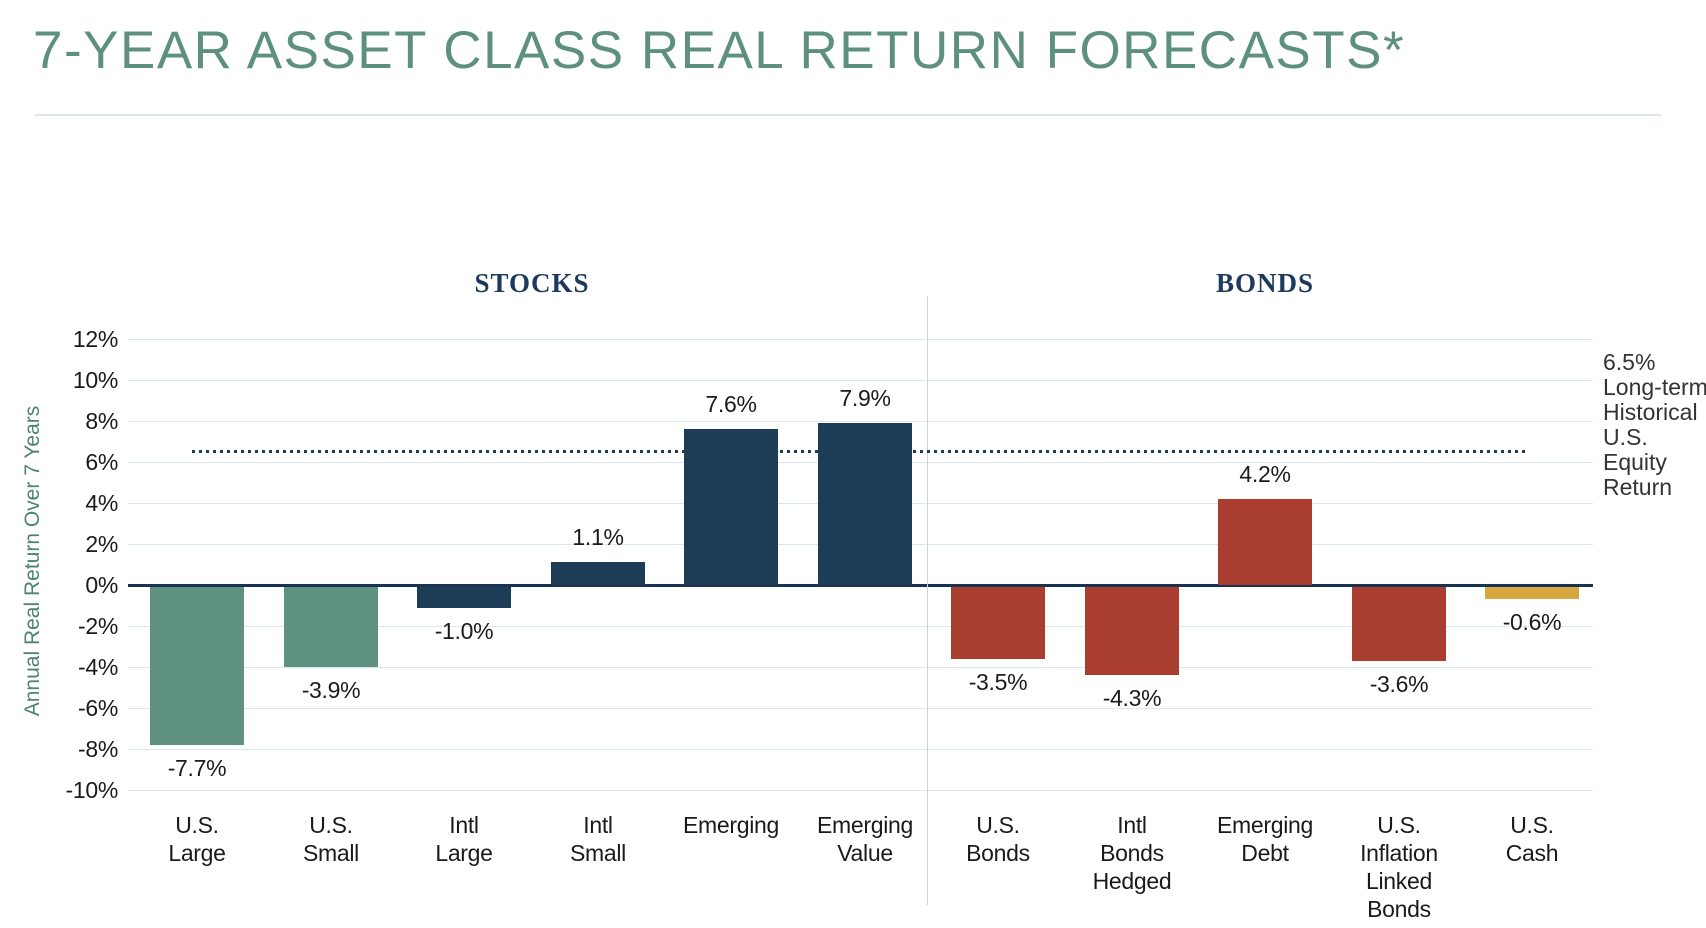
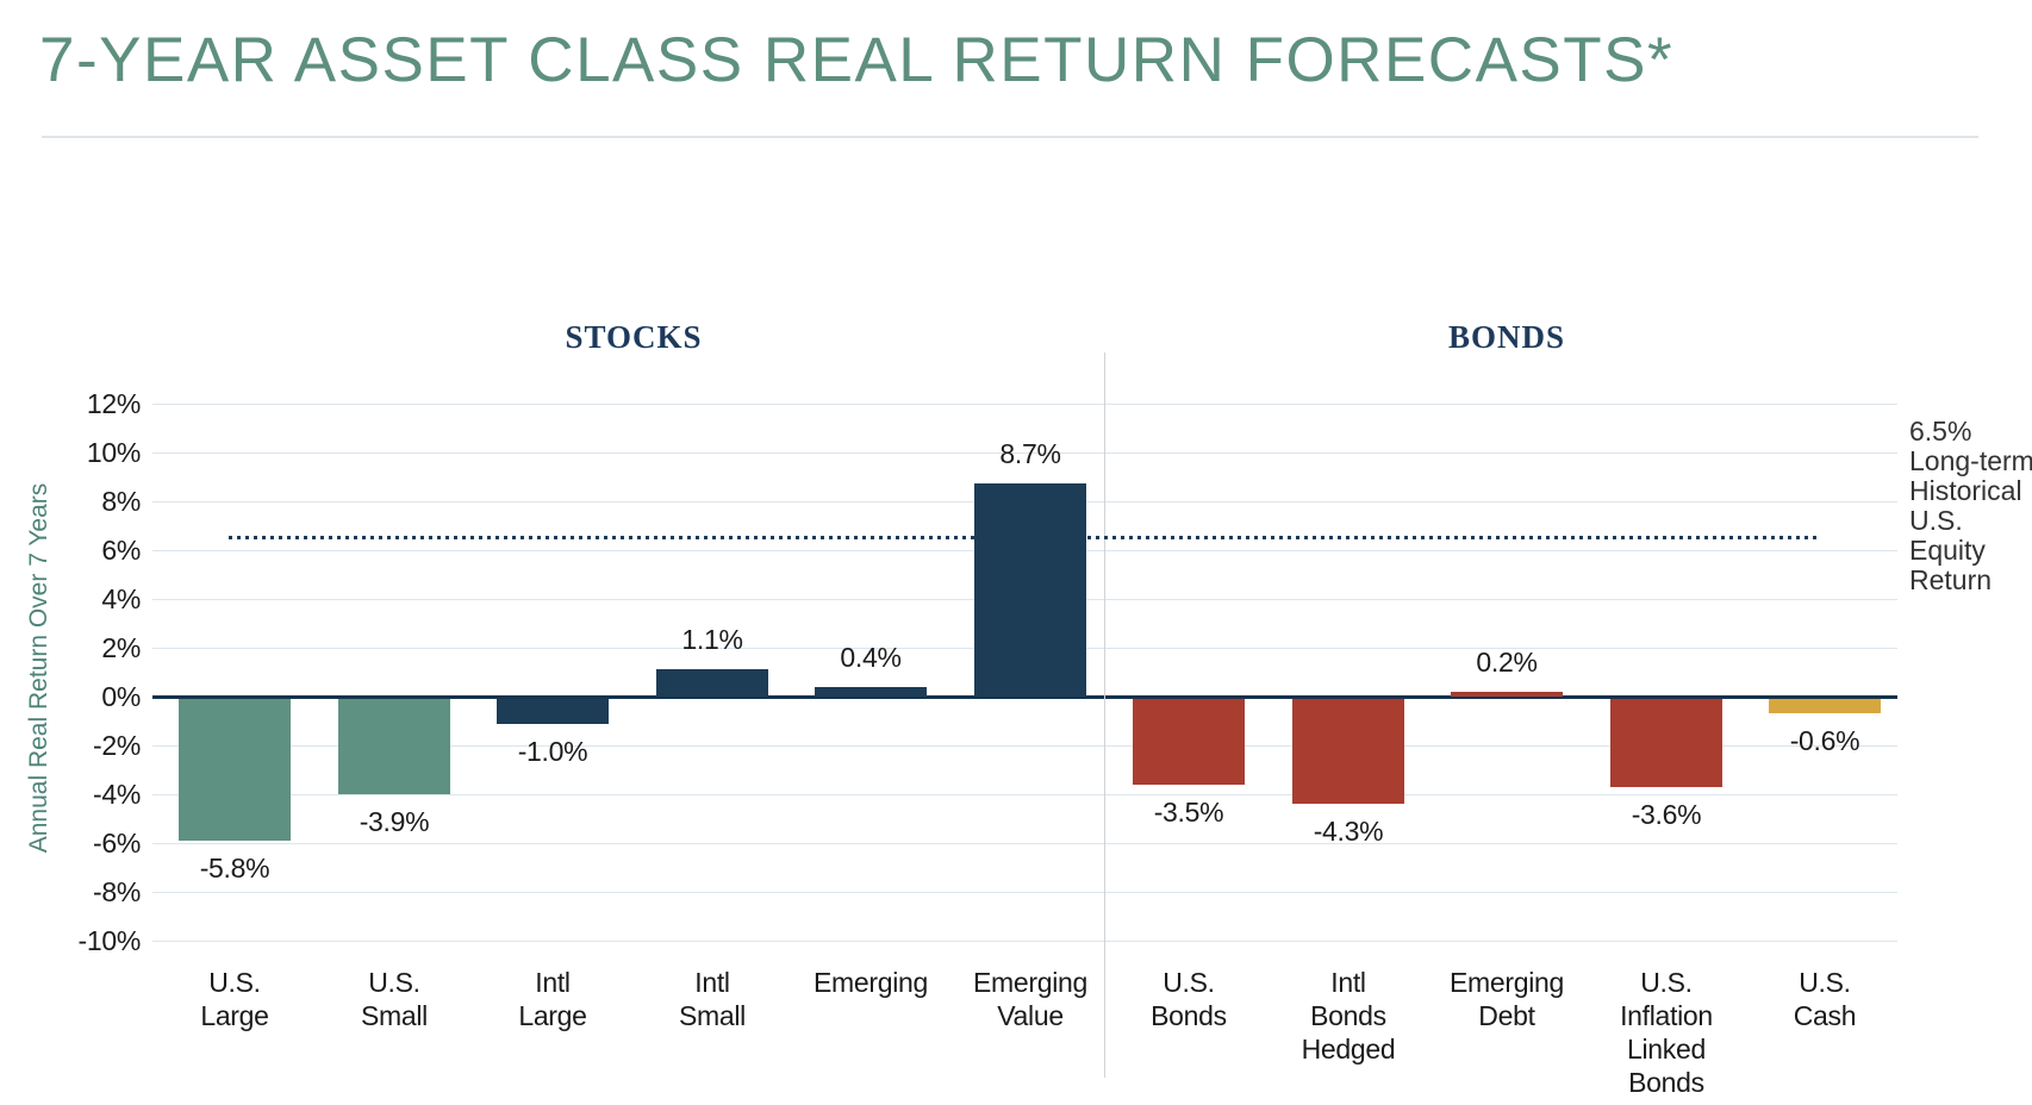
U.S. Large: -7.7% -> -5.8%
Emerging: 7.6% -> 0.4%
Emerging Value: 7.9% -> 8.7%
Emerging Debt: 4.2% -> 0.2%
